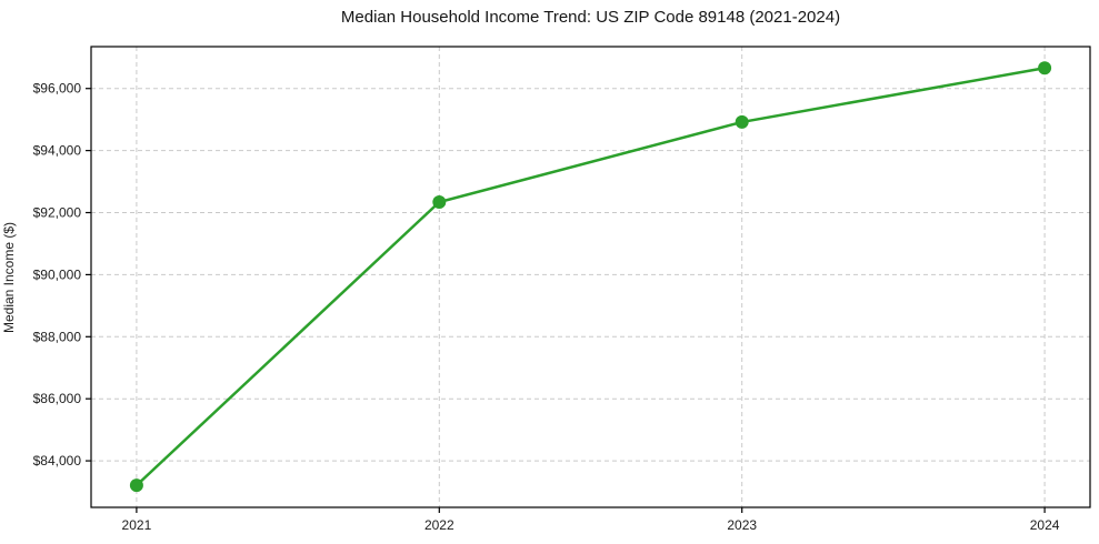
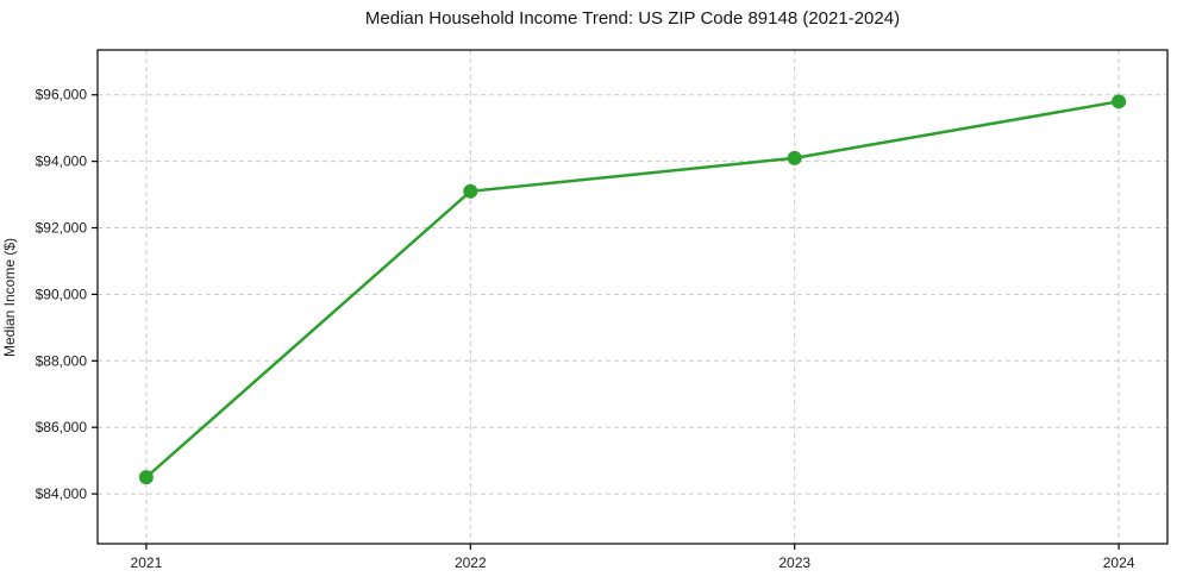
2021: $83200 -> $84500
2022: $92300 -> $93100
2023: $94900 -> $94100
2024: $96700 -> $95800
